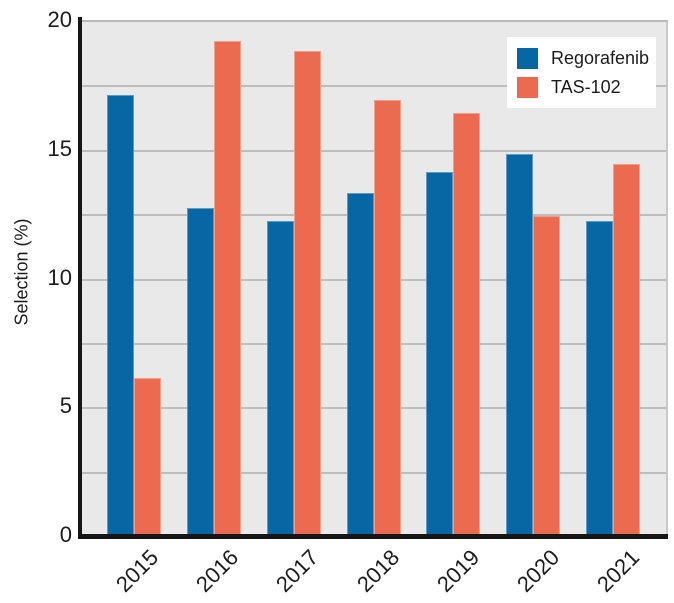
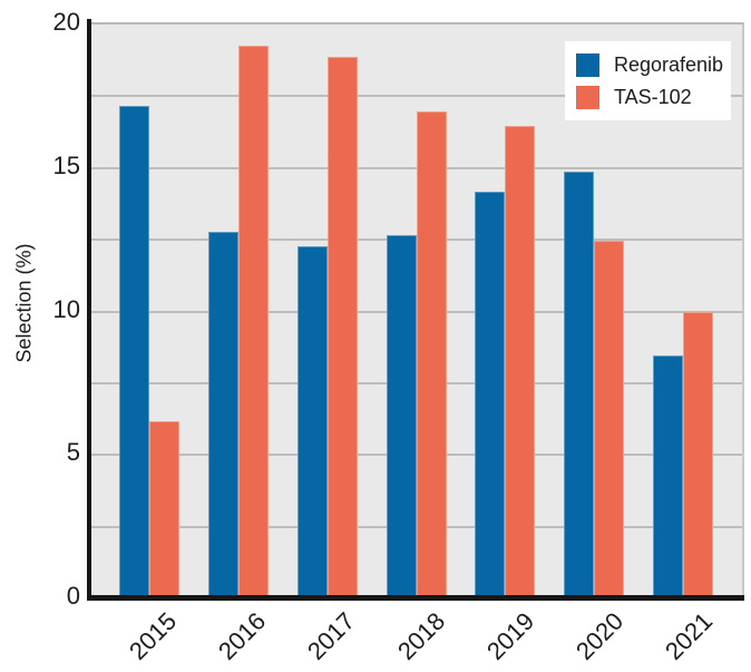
Regorafenib/2018: 13.3 -> 12.6
Regorafenib/2021: 12.2 -> 8.4
TAS-102/2021: 14.4 -> 9.9
